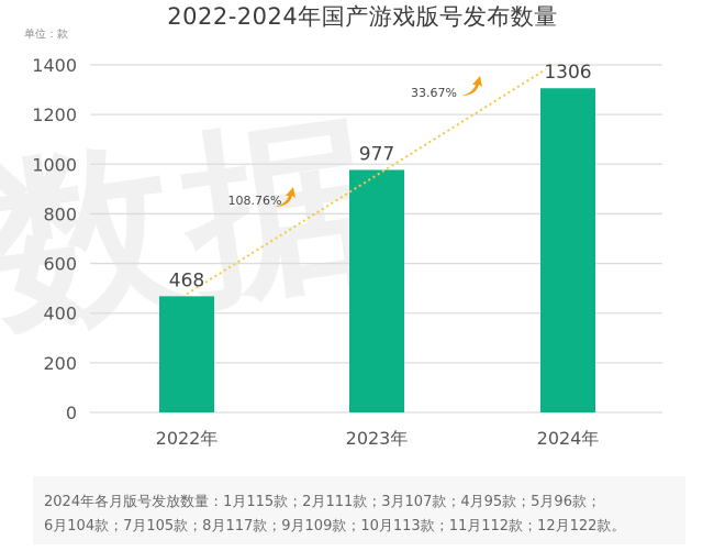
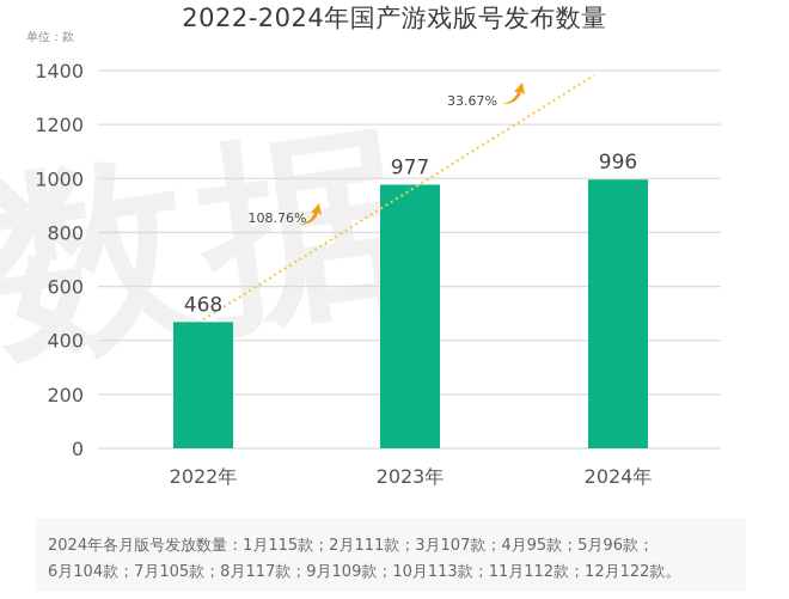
2024年: 1306 -> 996
